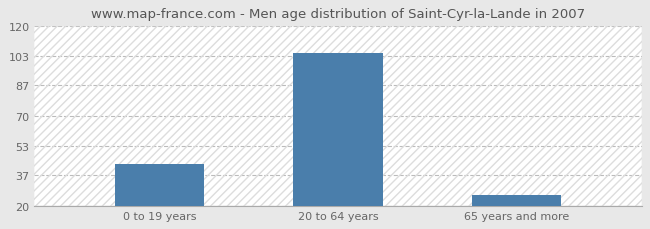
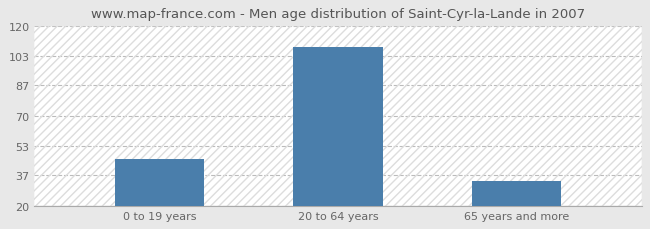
0 to 19 years: 43 -> 46
20 to 64 years: 105 -> 108
65 years and more: 26 -> 34
